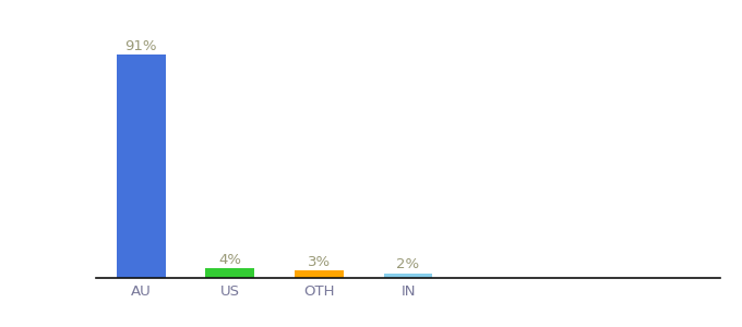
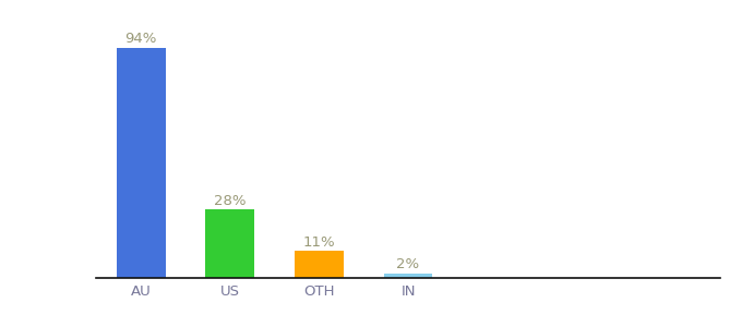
AU: 91% -> 94%
US: 4% -> 28%
OTH: 3% -> 11%
